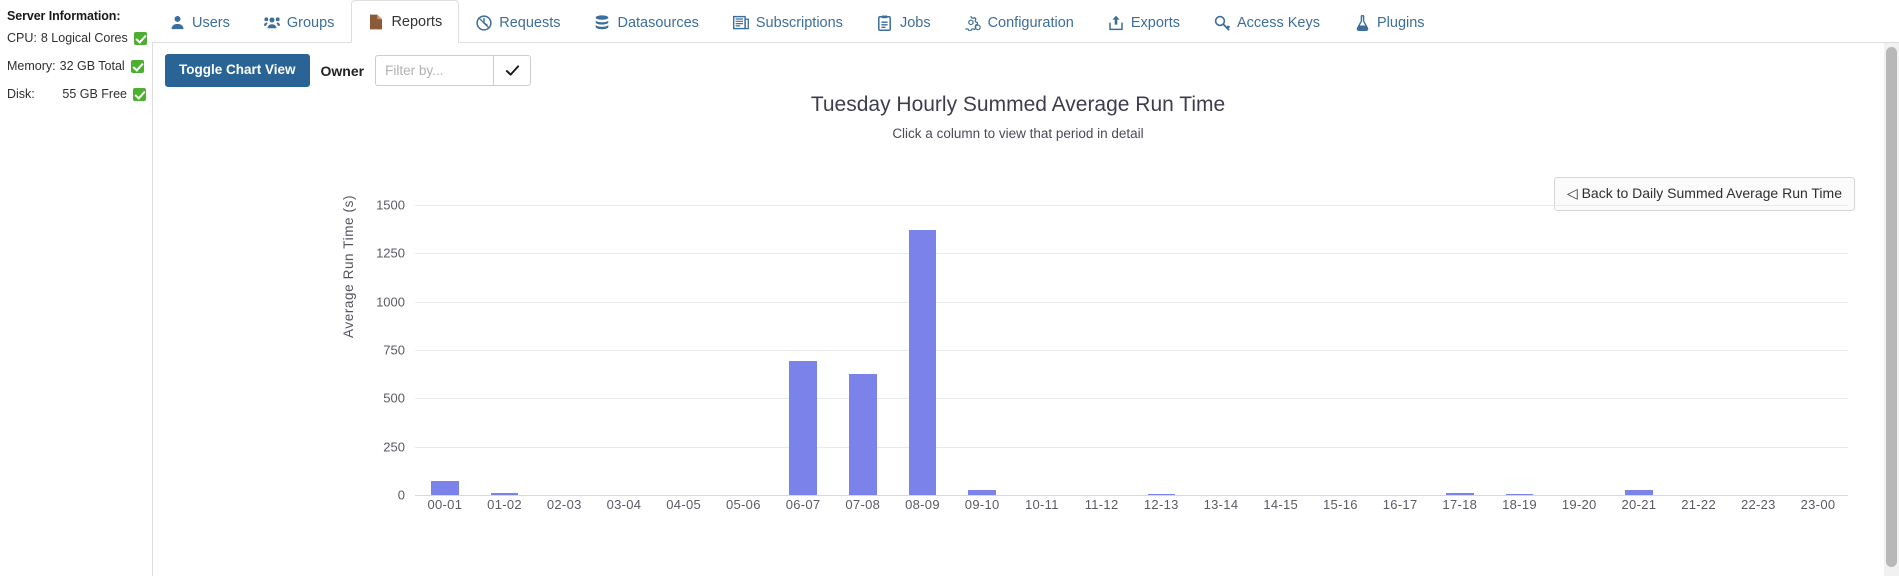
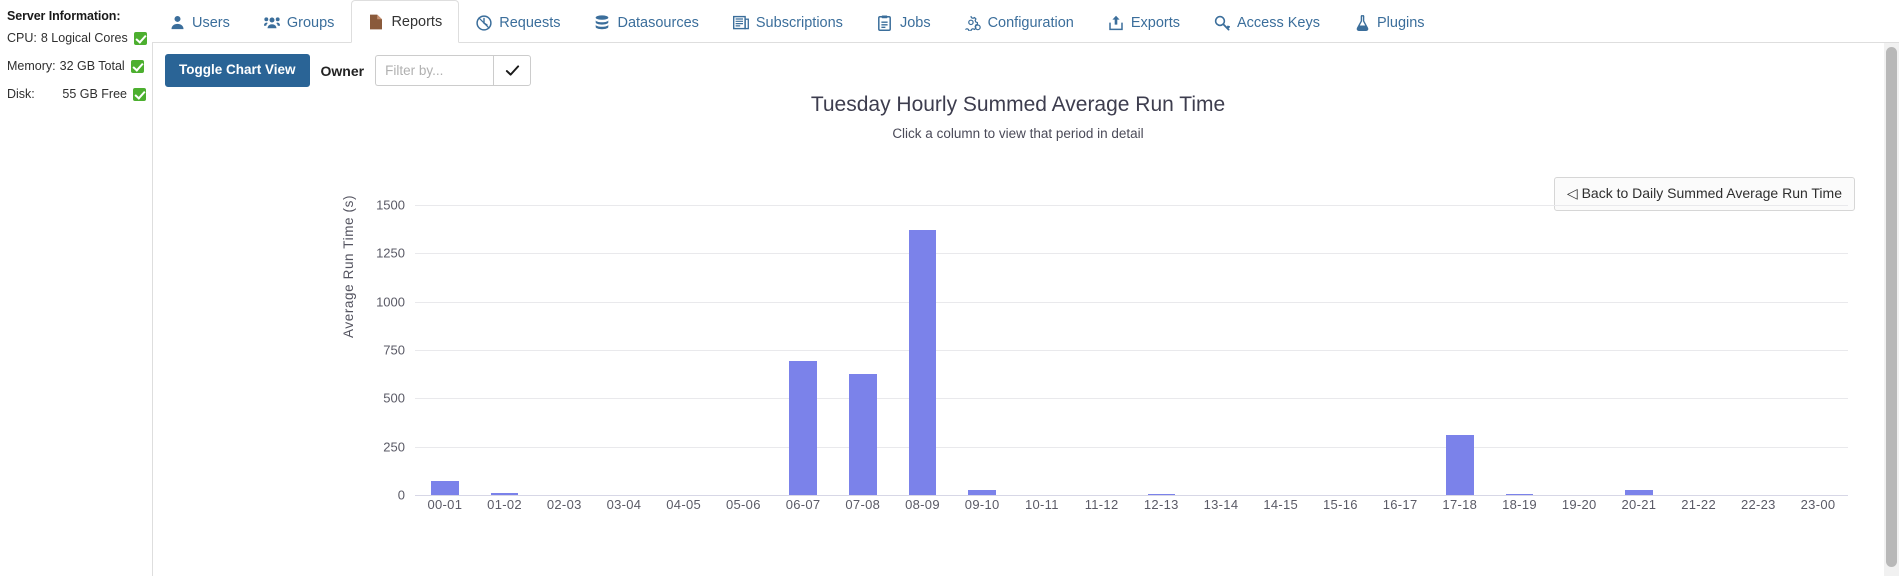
17-18: 10 -> 310
